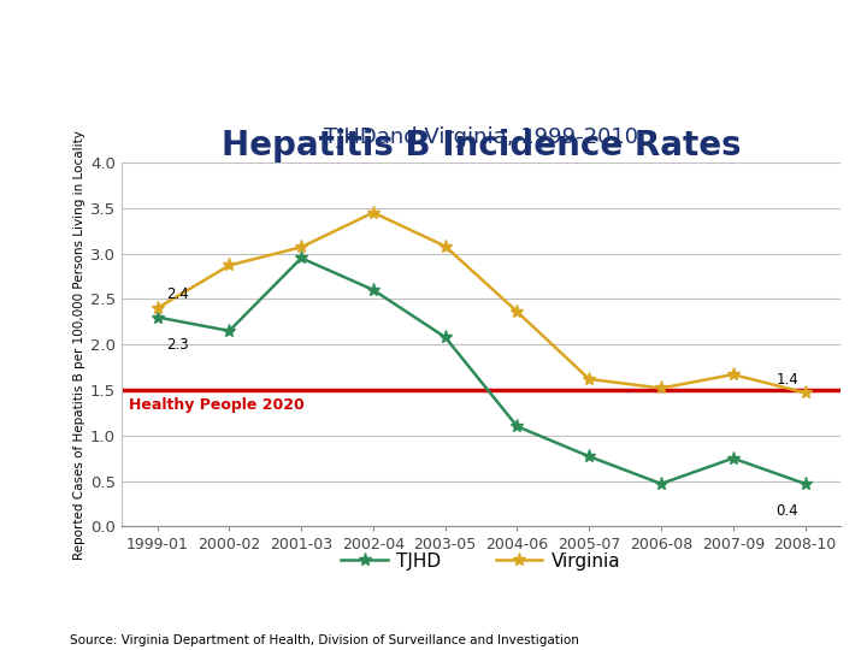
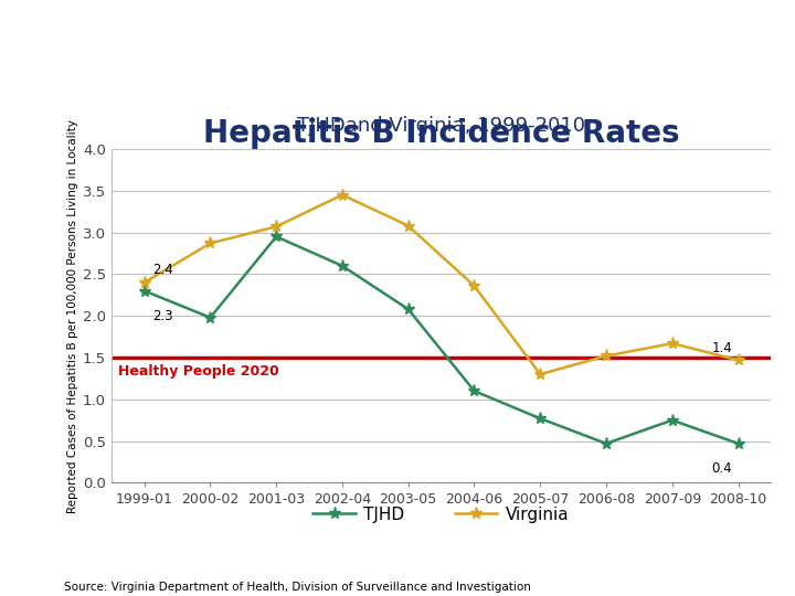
TJHD/2000-02: 2.15 -> 1.98
Virginia/2005-07: 1.62 -> 1.30
